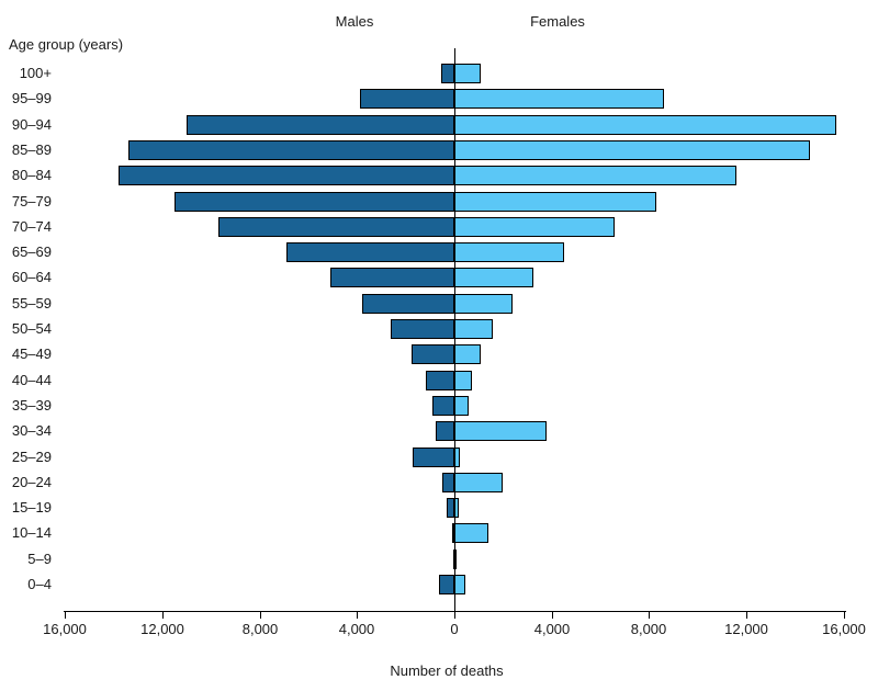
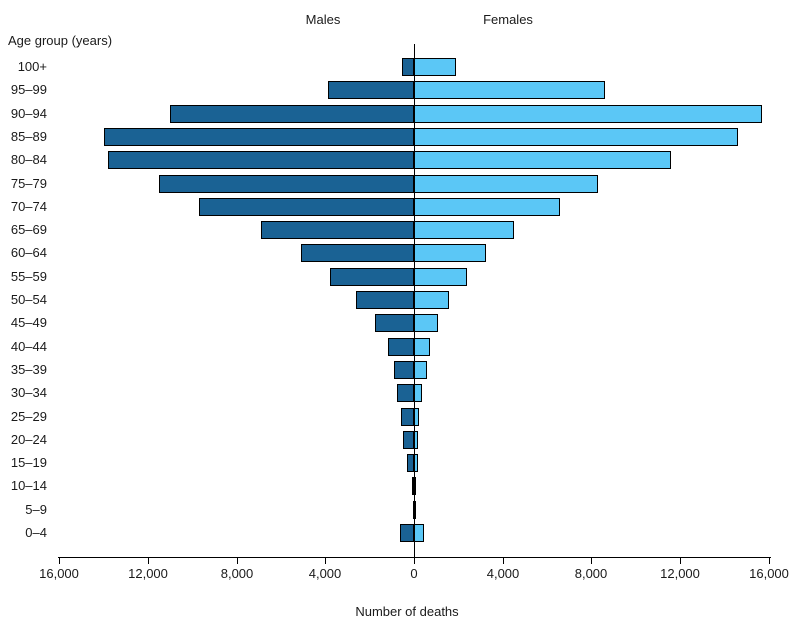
Females/100+: 1100 -> 1900
Males/85–89: 13400 -> 14000
Females/30–34: 3800 -> 400
Males/25–29: 1700 -> 600
Females/20–24: 2000 -> 200
Females/10–14: 1400 -> 100
